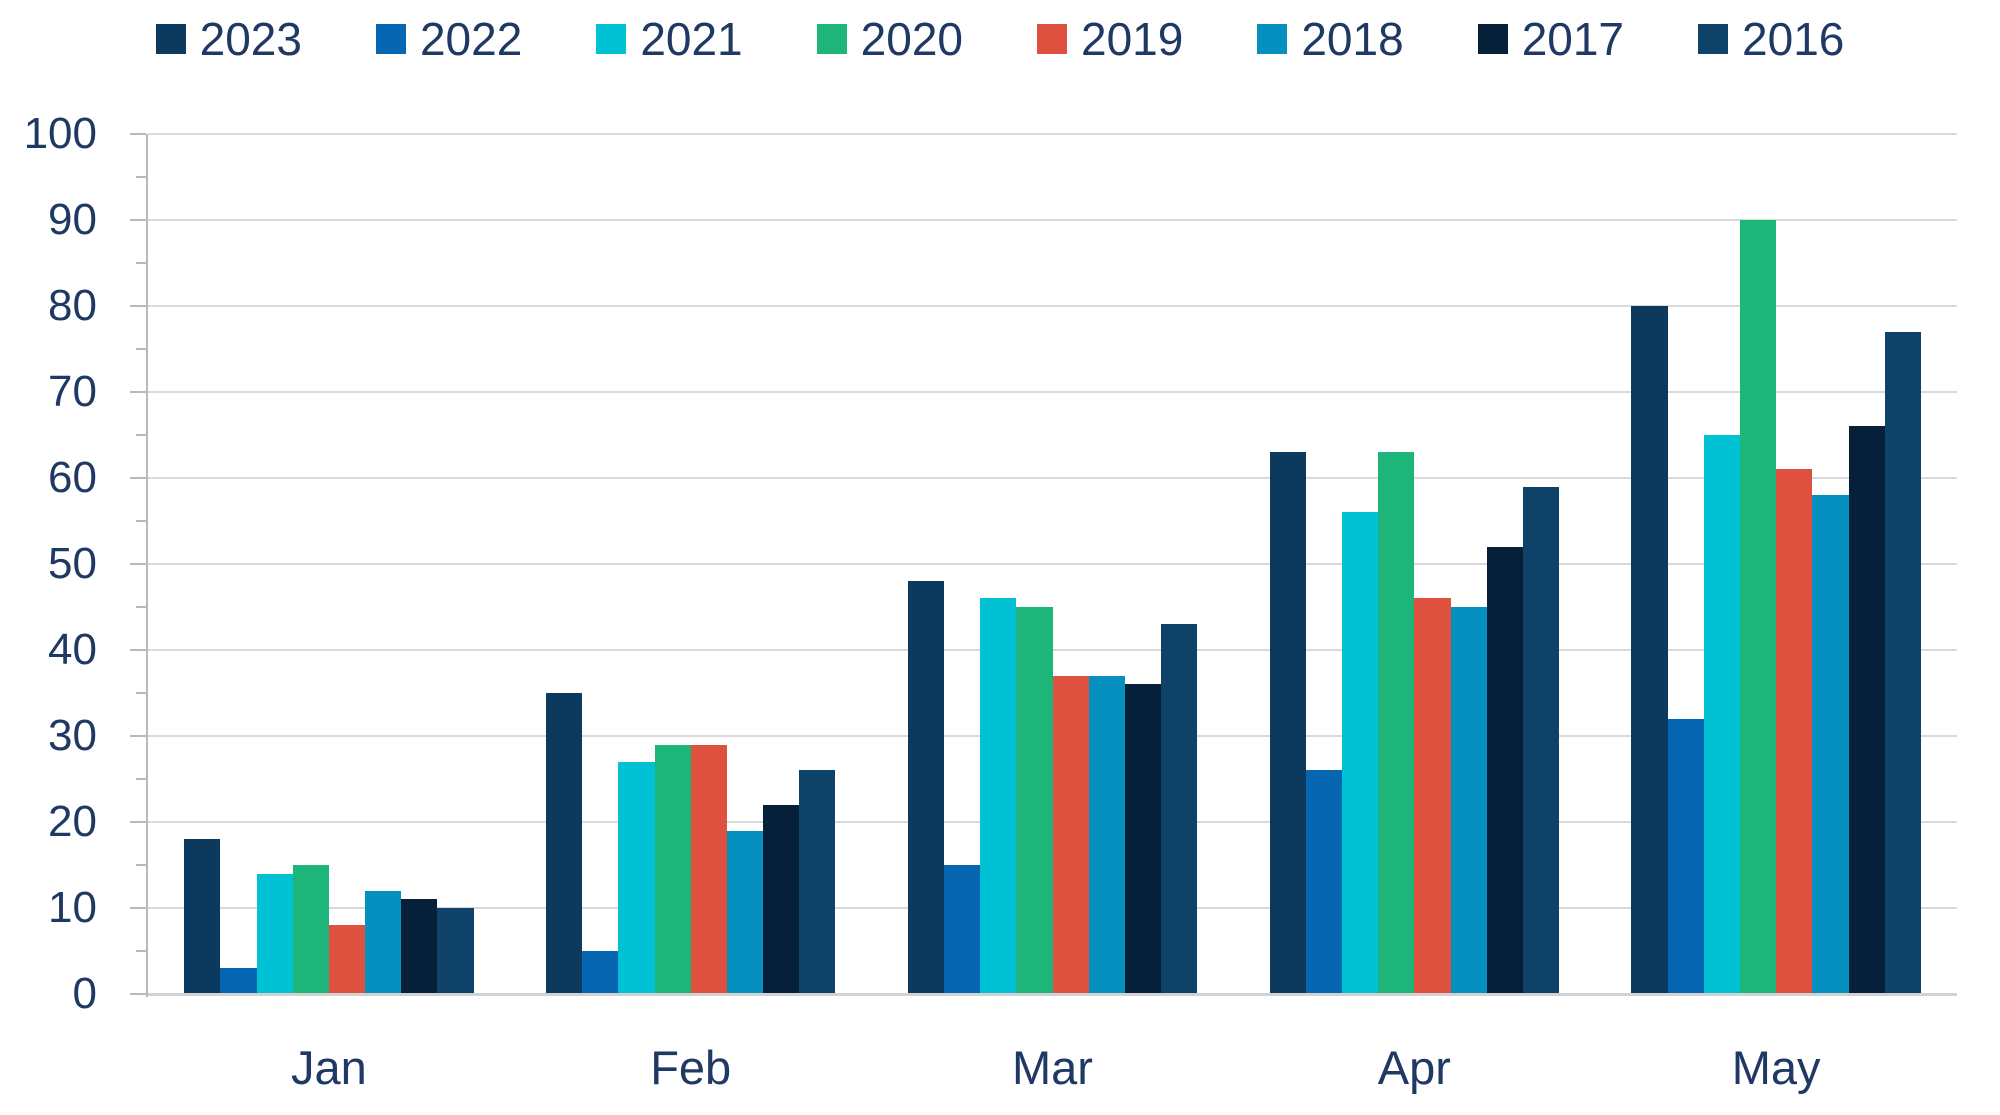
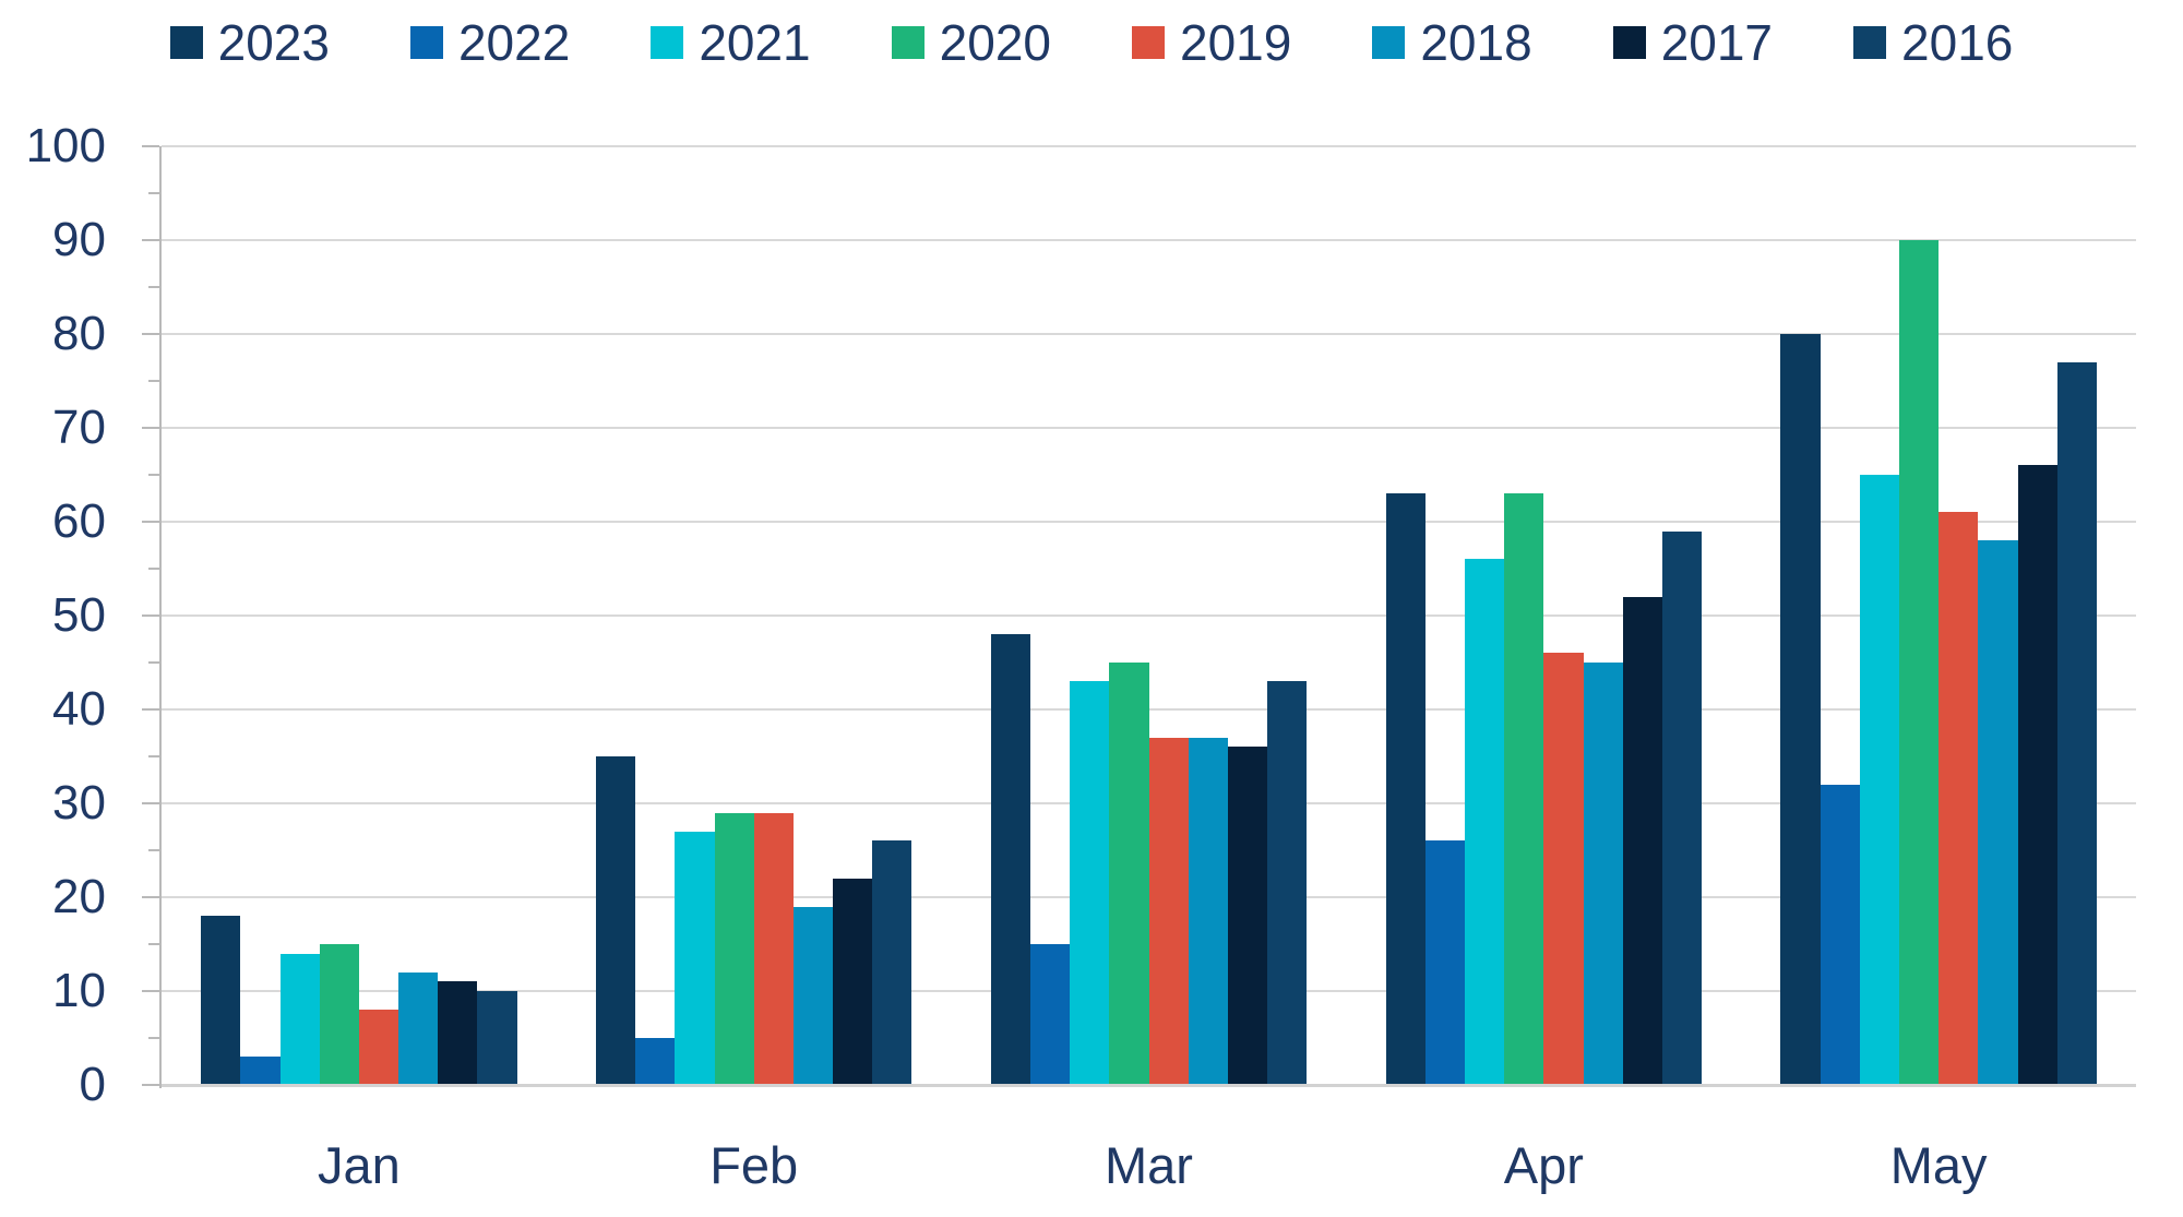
2021/Mar: 46 -> 43
